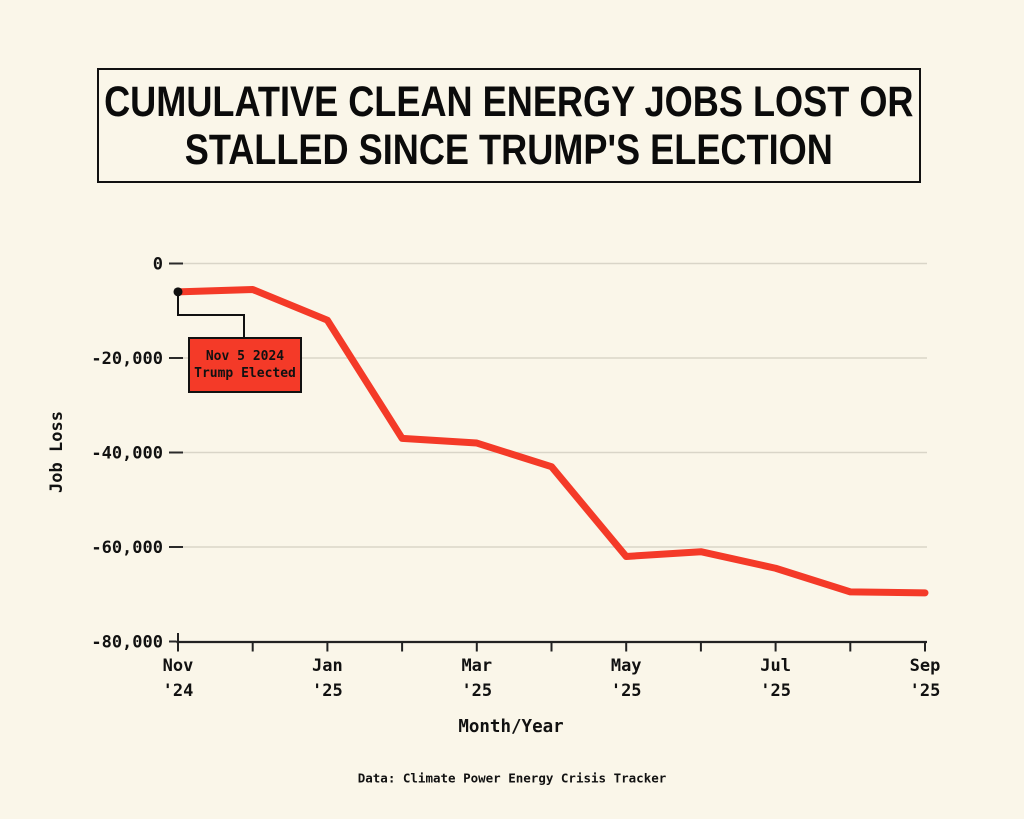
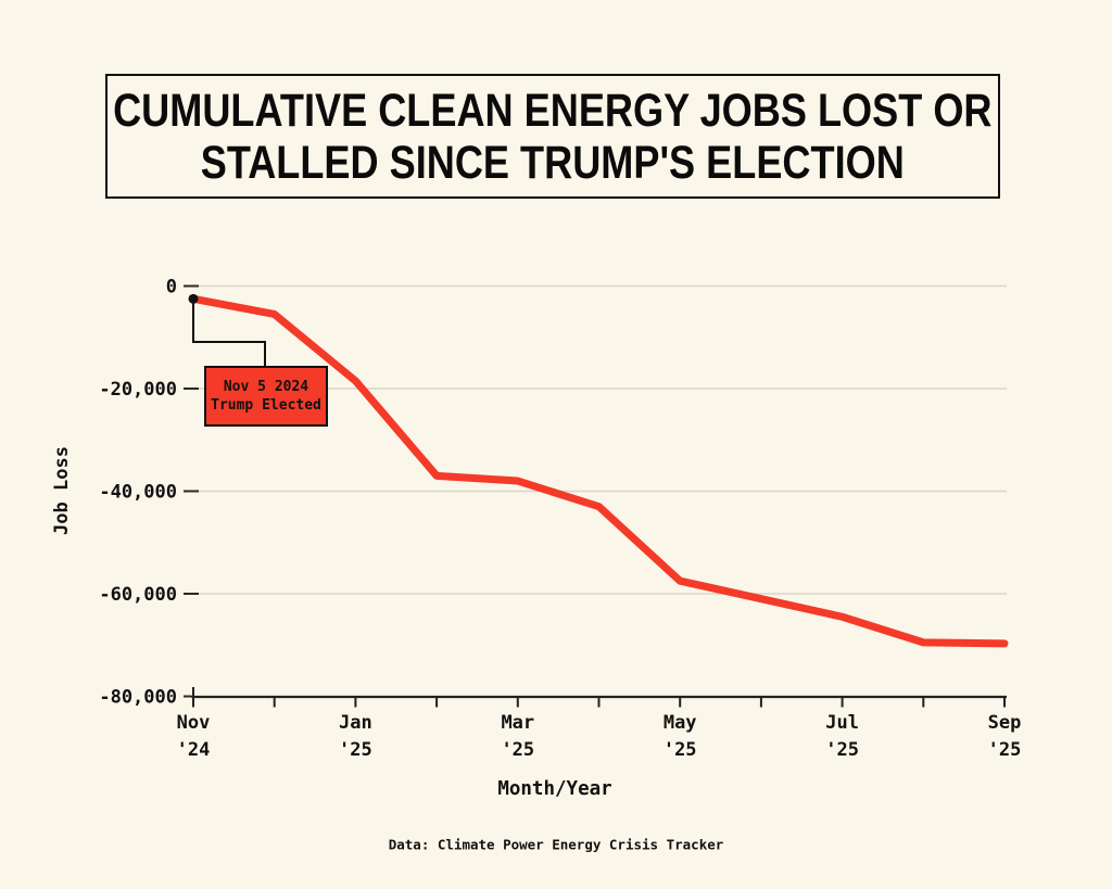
Nov '24: -6000 -> -2000
Jan '25: -12000 -> -18000
May '25: -62000 -> -58000
